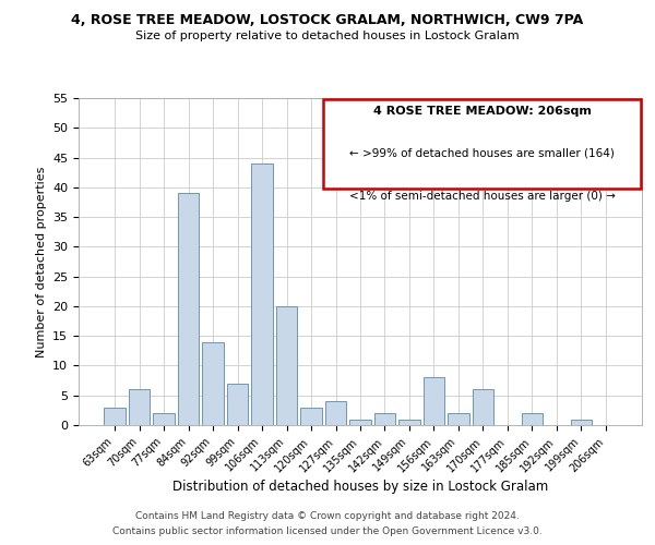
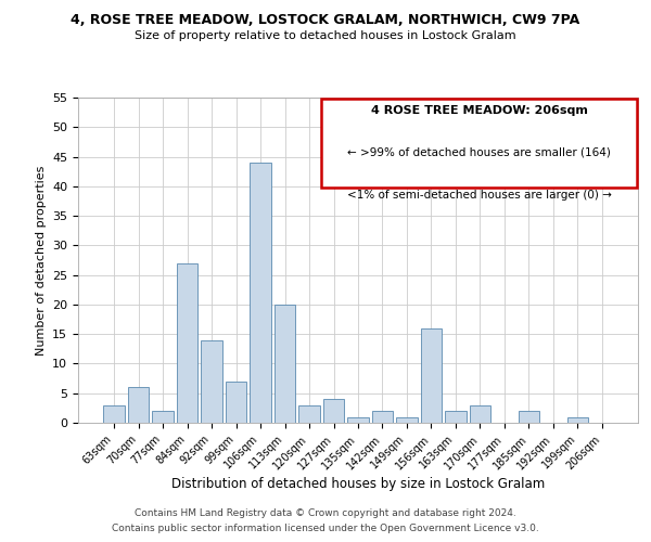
84sqm: 39 -> 27
156sqm: 8 -> 16
170sqm: 6 -> 3
